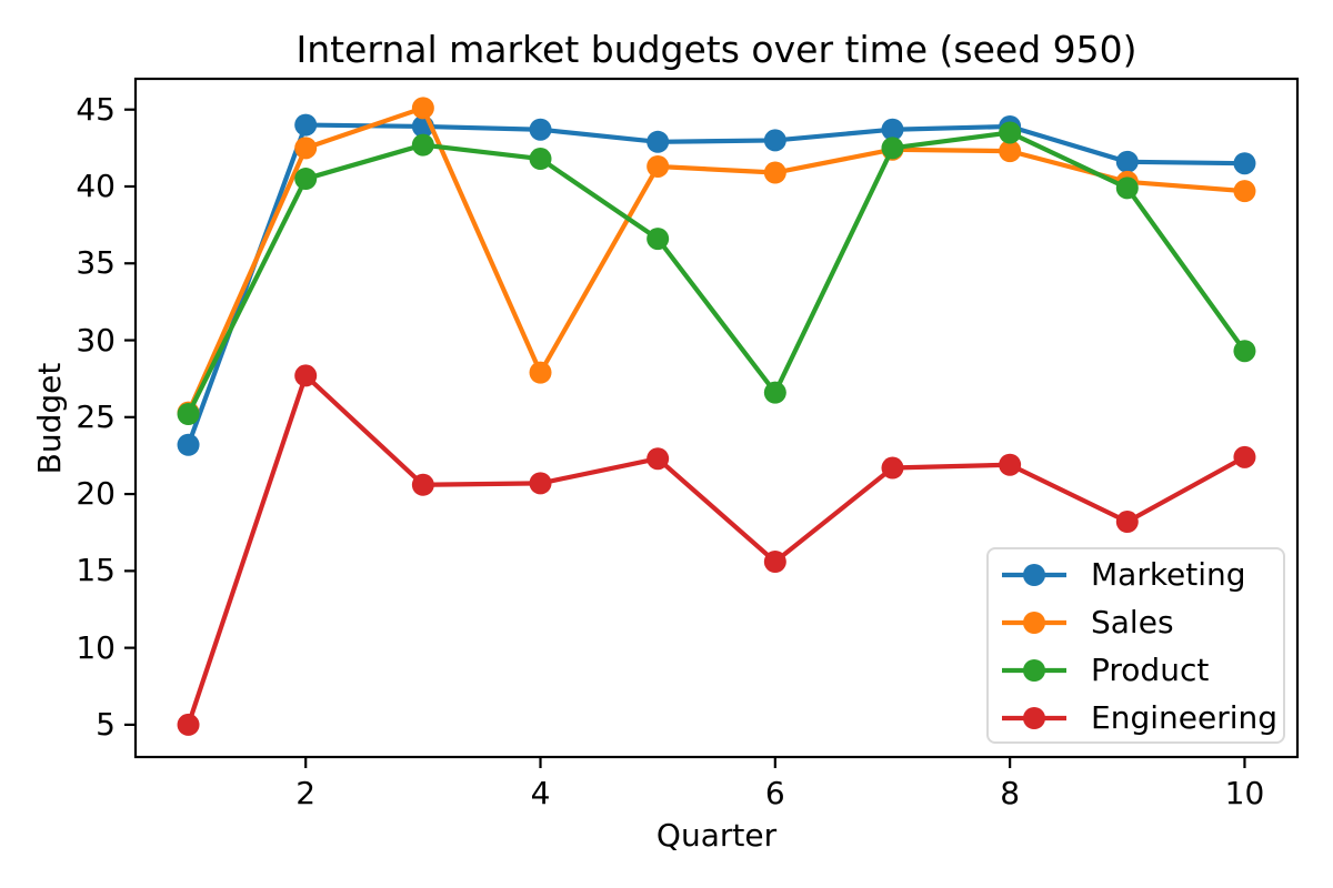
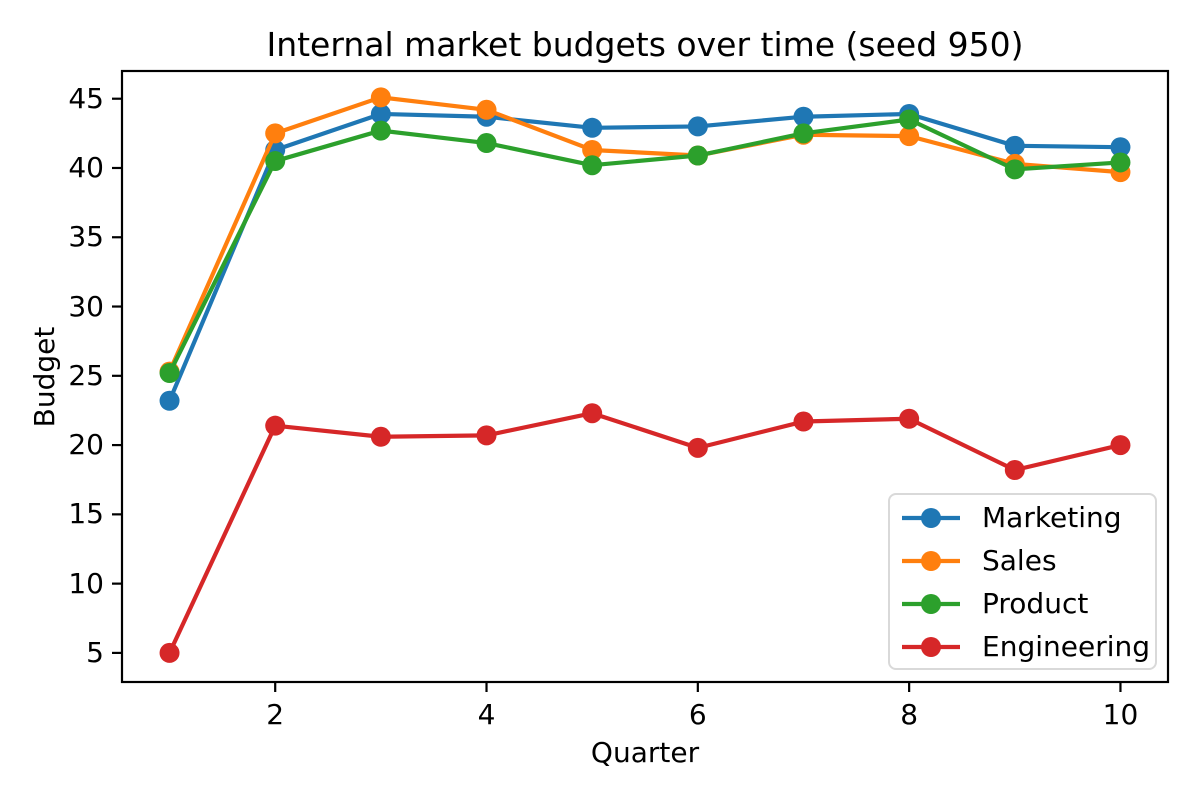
Marketing/2: 44.0 -> 41.3
Engineering/2: 27.7 -> 21.4
Sales/4: 27.9 -> 44.2
Product/5: 36.6 -> 40.2
Product/6: 26.6 -> 40.9
Engineering/6: 15.6 -> 19.8
Product/10: 29.3 -> 40.4
Engineering/10: 22.4 -> 20.0
